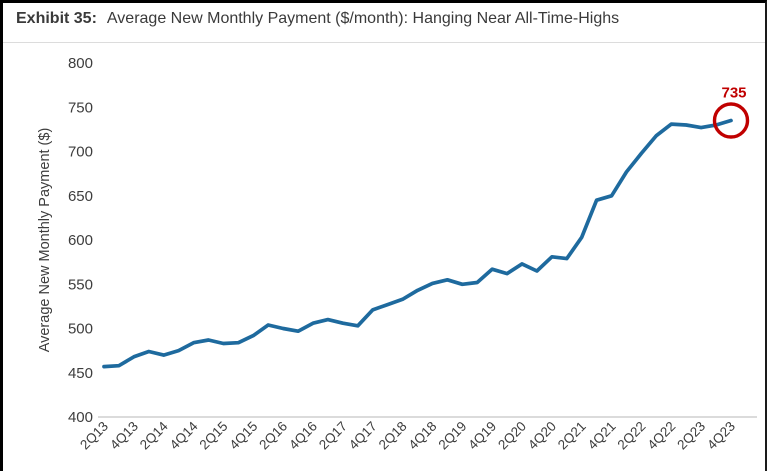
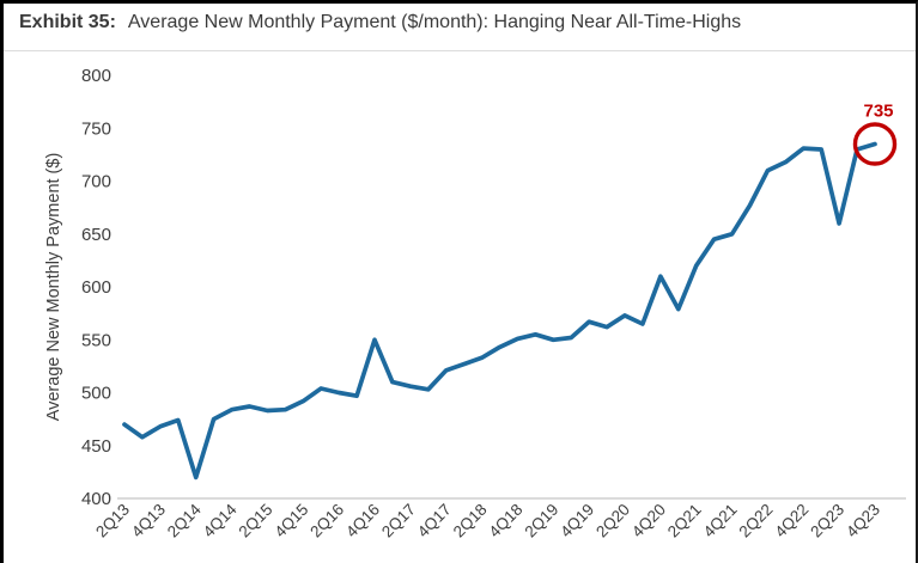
2Q13: 460 -> 470
2Q14: 470 -> 420
4Q16: 510 -> 550
4Q20: 580 -> 610
2Q21: 600 -> 620
2Q22: 700 -> 710
2Q23: 730 -> 660
